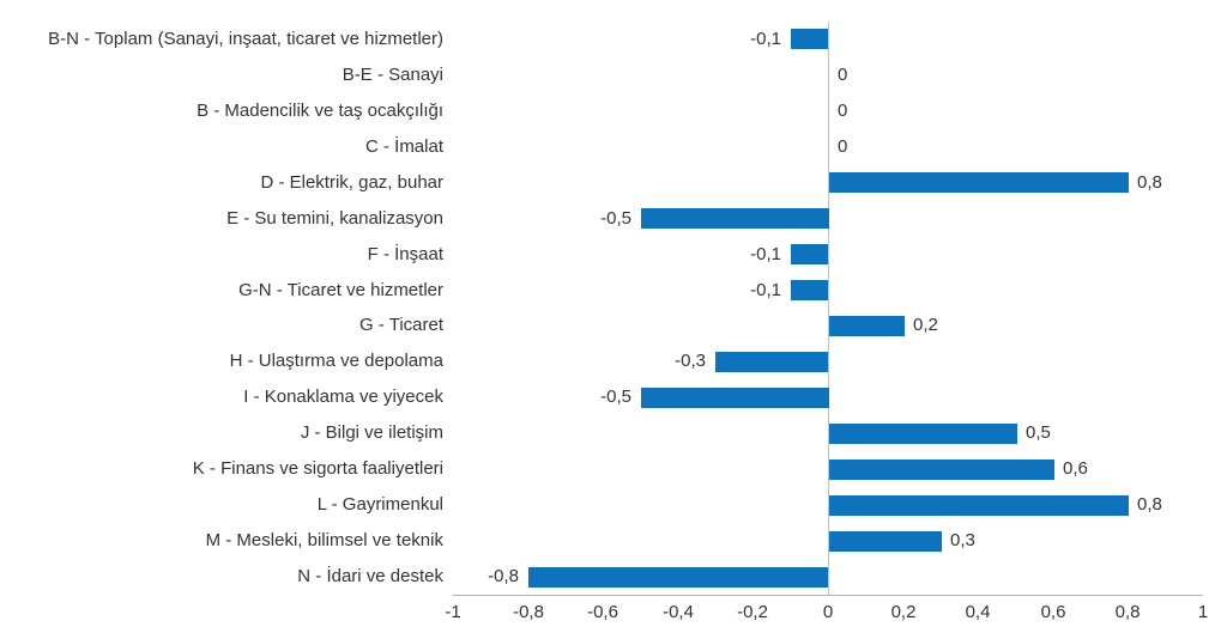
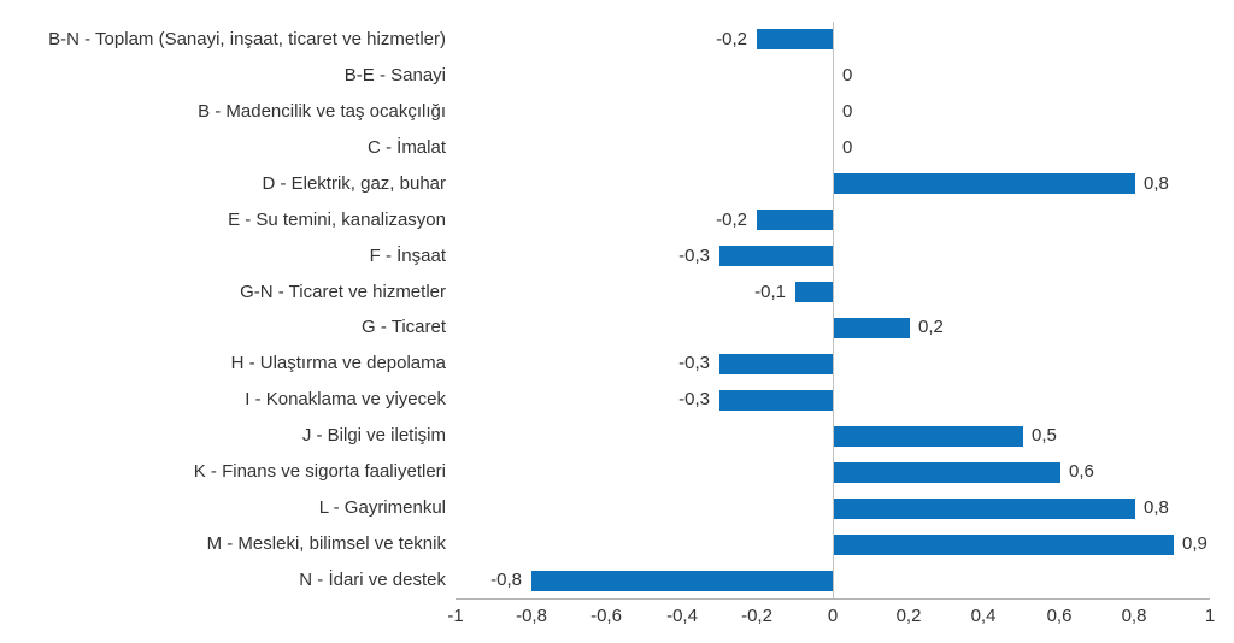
B-N - Toplam (Sanayi, inşaat, ticaret ve hizmetler): -0,1 -> -0,2
E - Su temini, kanalizasyon: -0,5 -> -0,2
F - İnşaat: -0,1 -> -0,3
I - Konaklama ve yiyecek: -0,5 -> -0,3
M - Mesleki, bilimsel ve teknik: 0,3 -> 0,9
